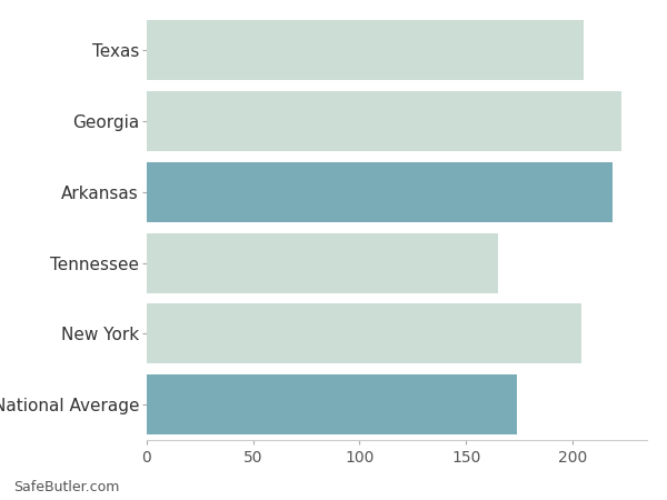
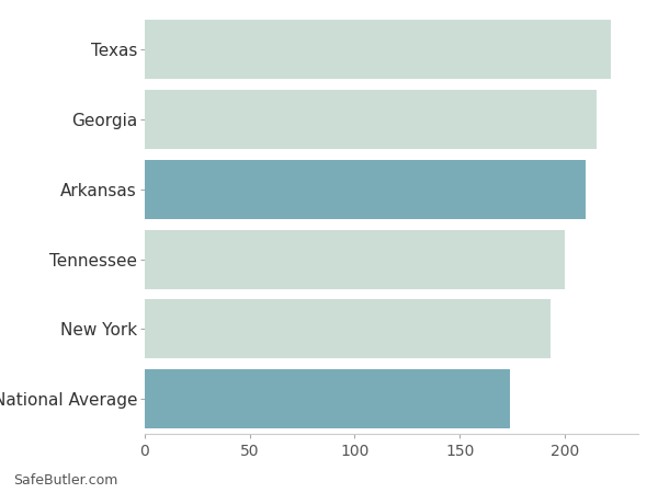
Texas: 205 -> 222
Georgia: 223 -> 215
Arkansas: 219 -> 210
Tennessee: 165 -> 200
New York: 204 -> 193
